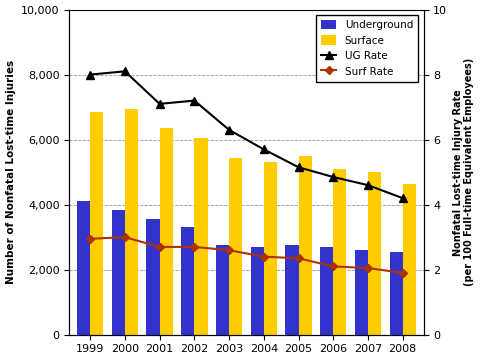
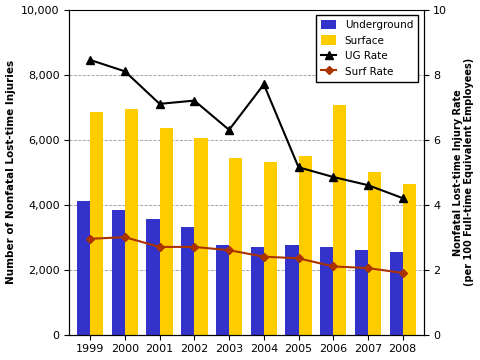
UG Rate/1999: 8.00 -> 8.45
UG Rate/2004: 5.70 -> 7.70
Surface/2006: 5,100 -> 7,050
